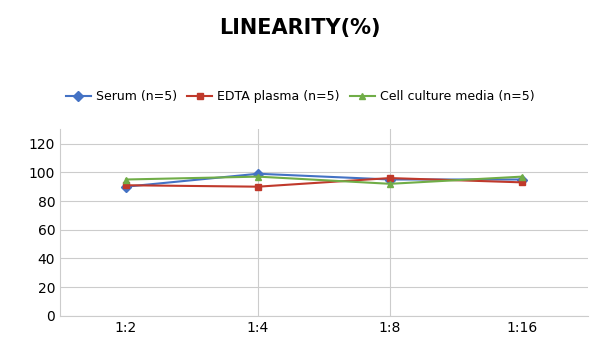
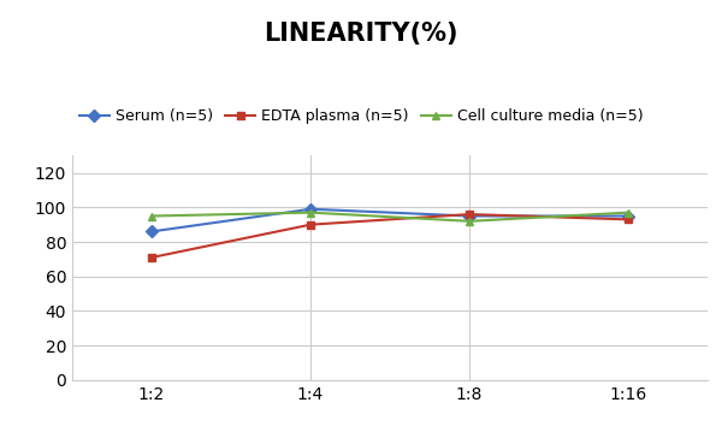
Serum (n=5)/1:2: 90 -> 86
EDTA plasma (n=5)/1:2: 91 -> 71
